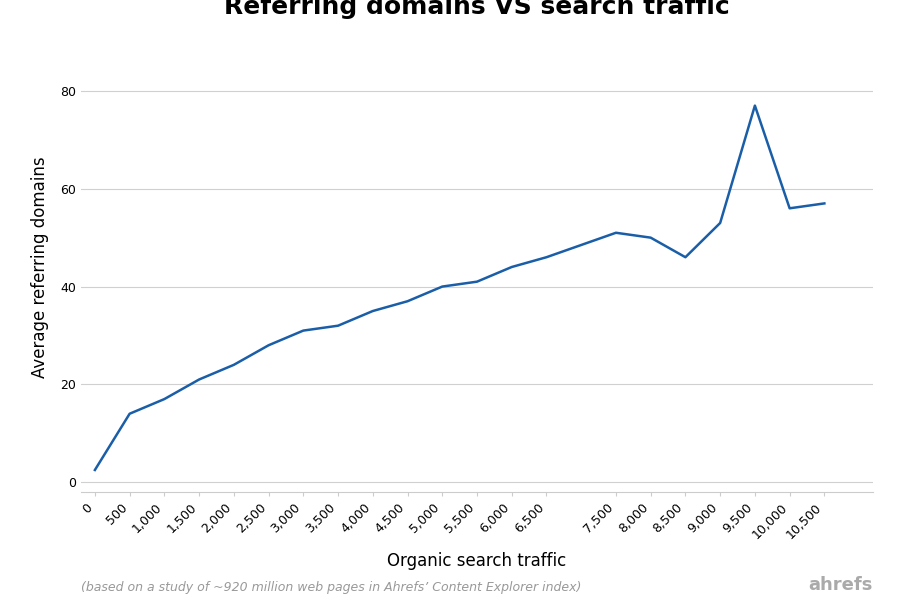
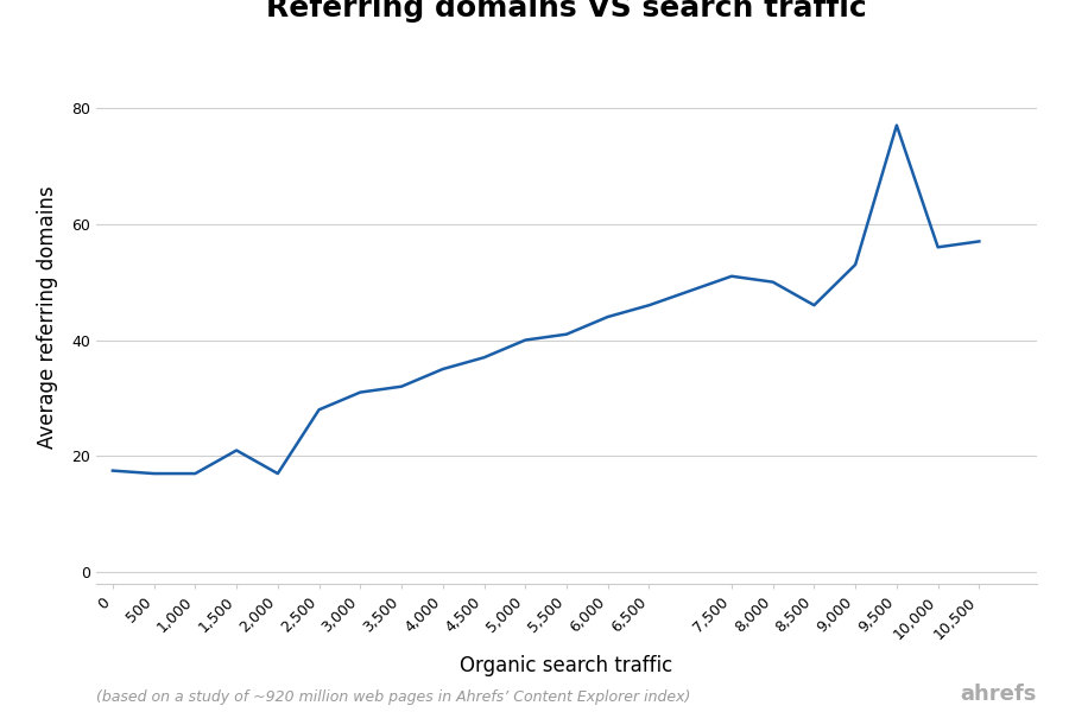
0: 2.5 -> 17.5
500: 14.0 -> 17.0
2,000: 24.0 -> 17.0
